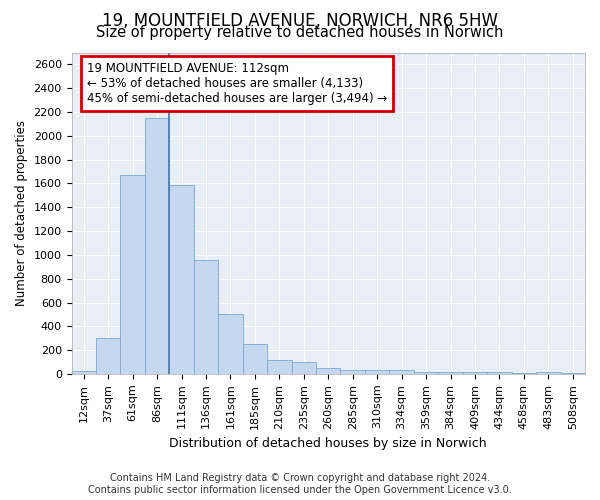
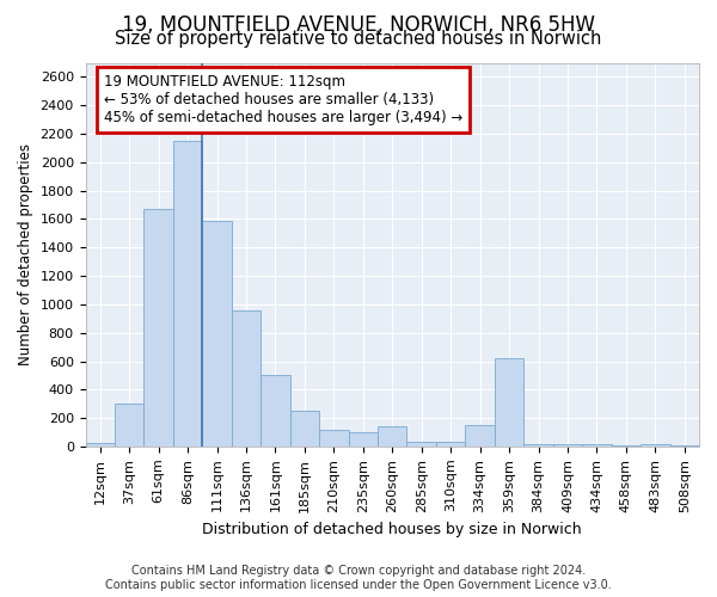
260sqm: 50 -> 140
334sqm: 40 -> 150
359sqm: 20 -> 620
